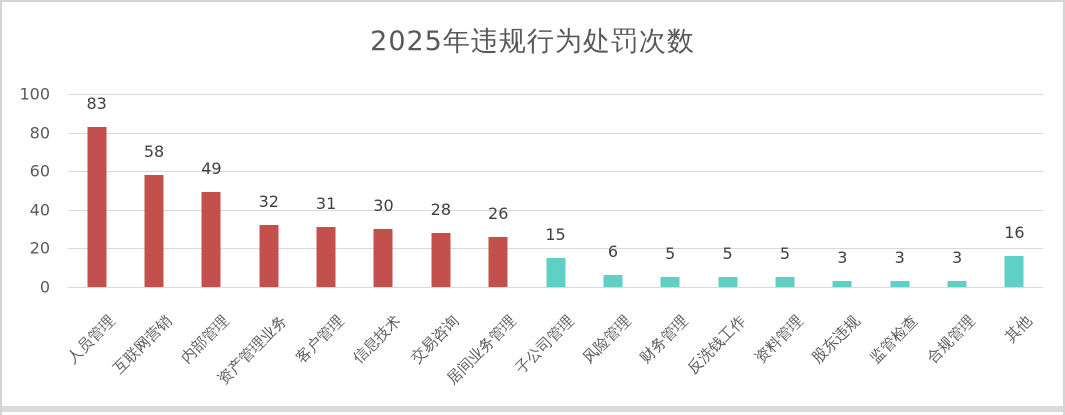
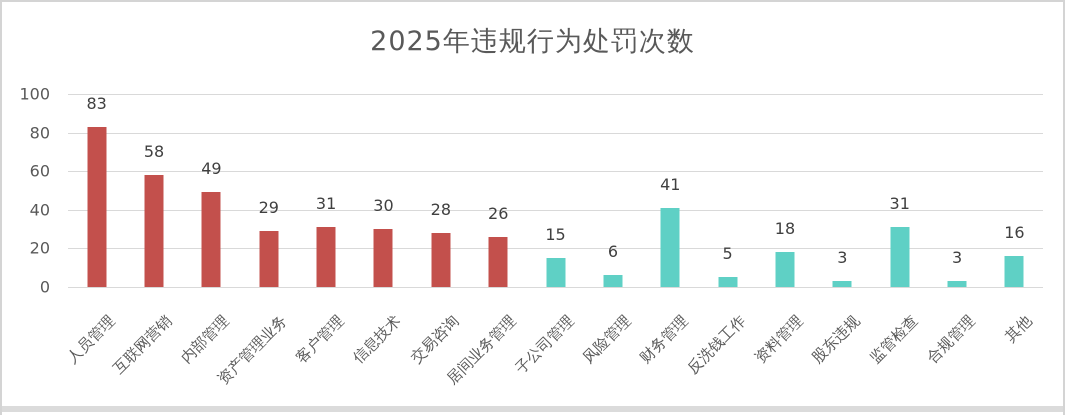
资产管理业务: 32 -> 29
财务管理: 5 -> 41
资料管理: 5 -> 18
监管检查: 3 -> 31
